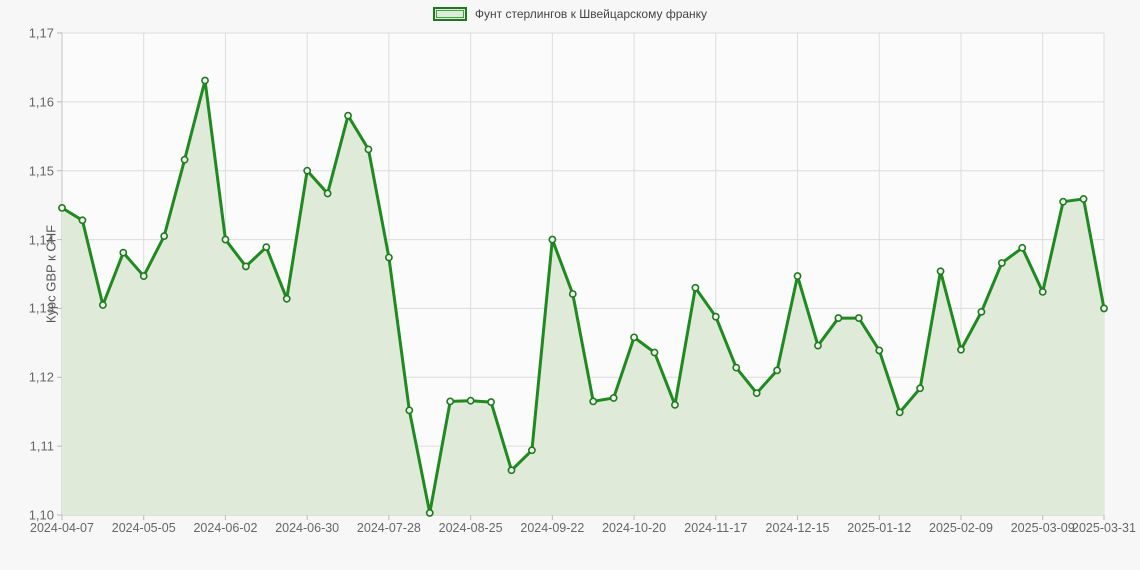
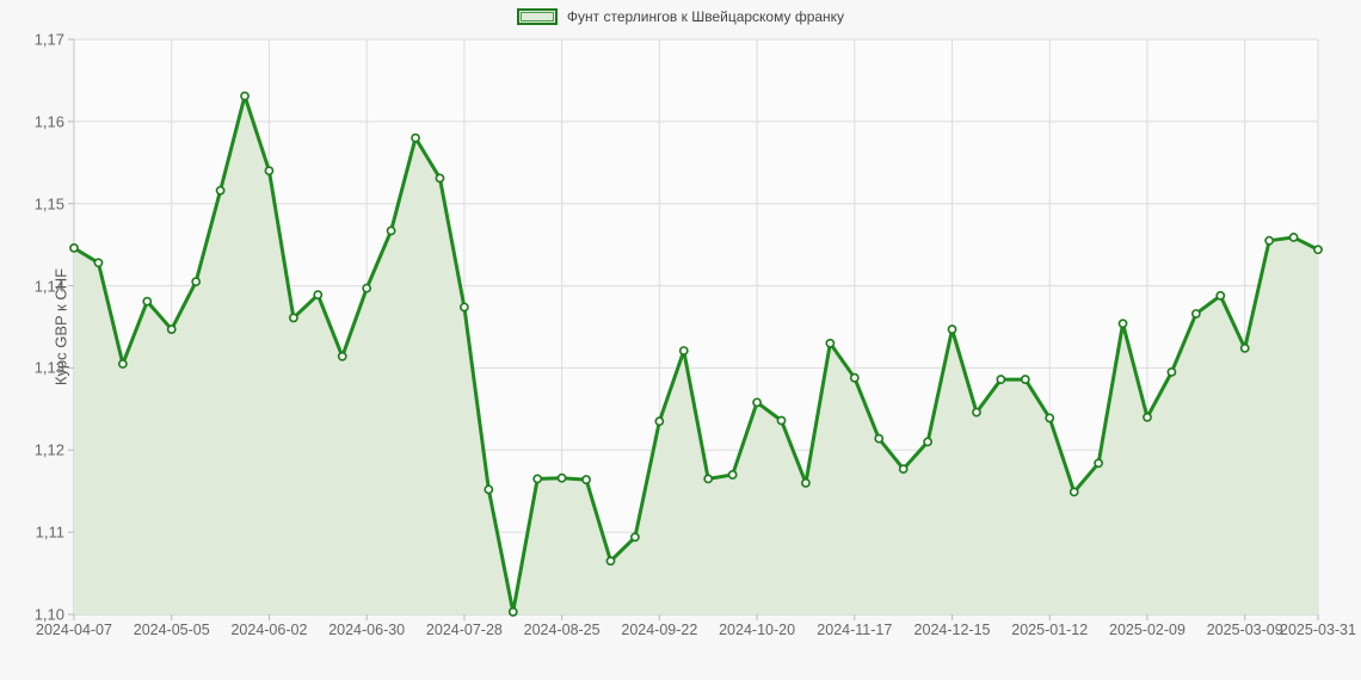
2024-06-02: 1,14 -> 1,15
2024-06-30: 1,15 -> 1,14
2024-09-22: 1,14 -> 1,12
2025-03-31: 1,13 -> 1,14
